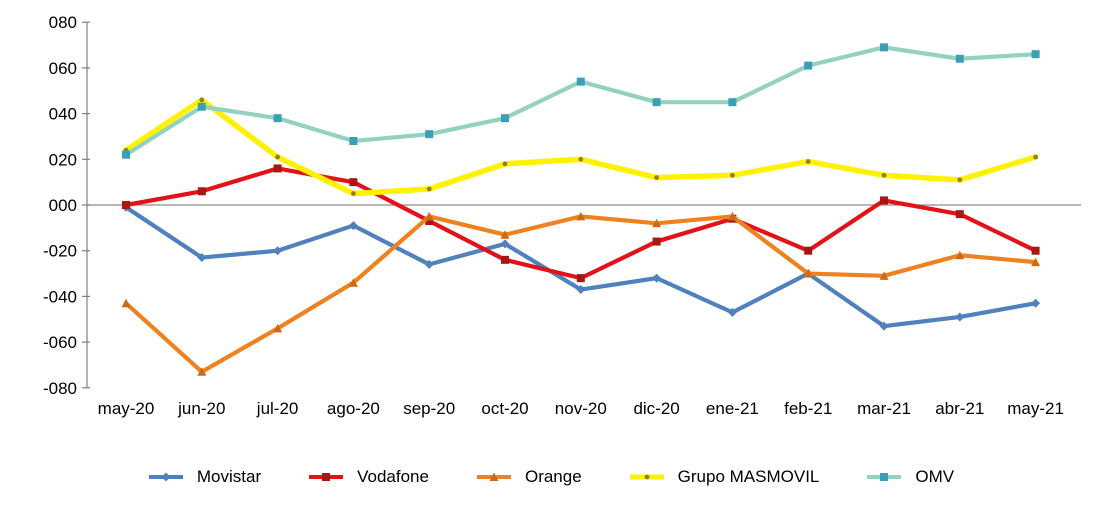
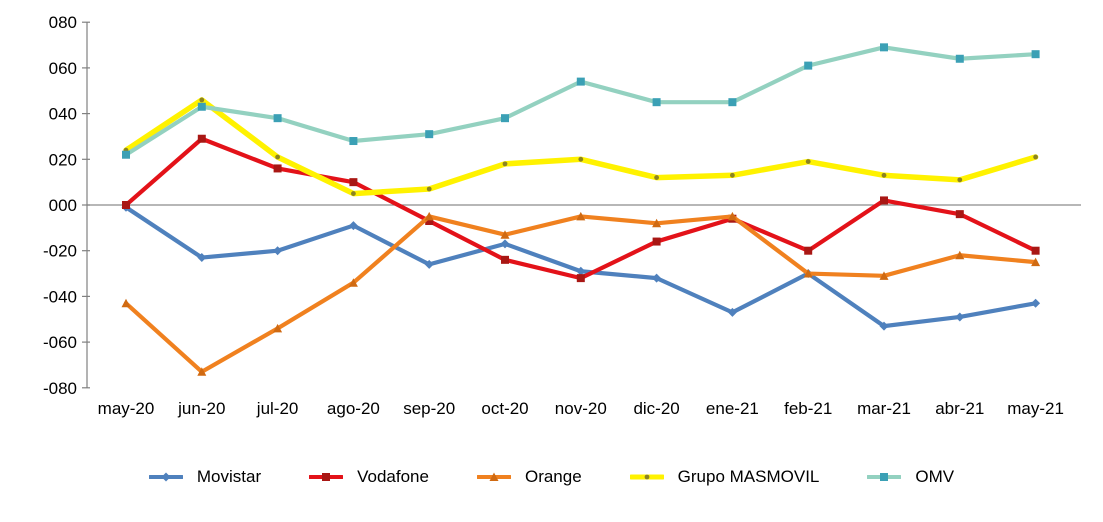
Vodafone/jun-20: 6 -> 29
Movistar/nov-20: -37 -> -29
